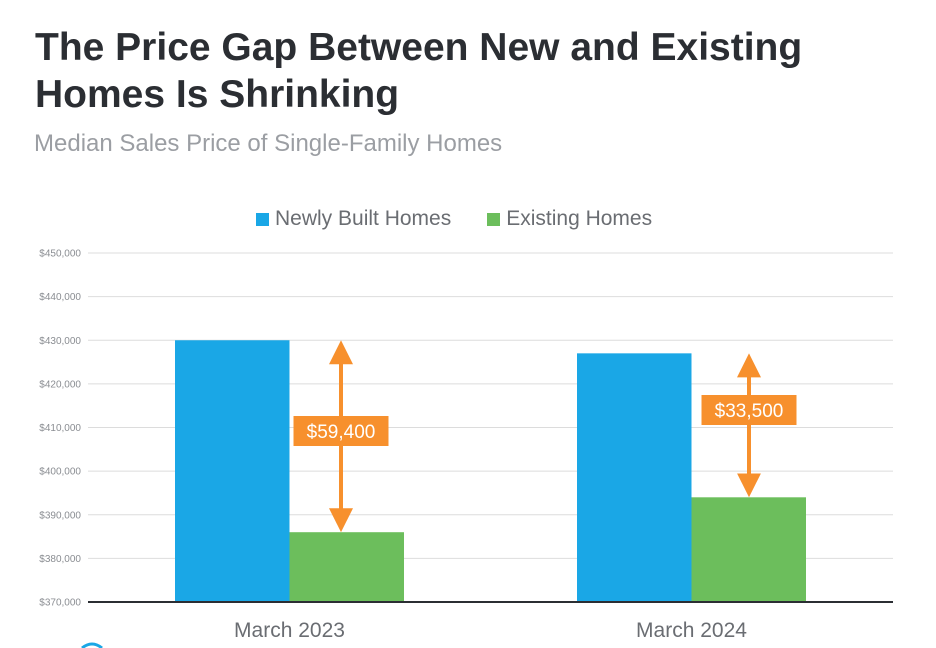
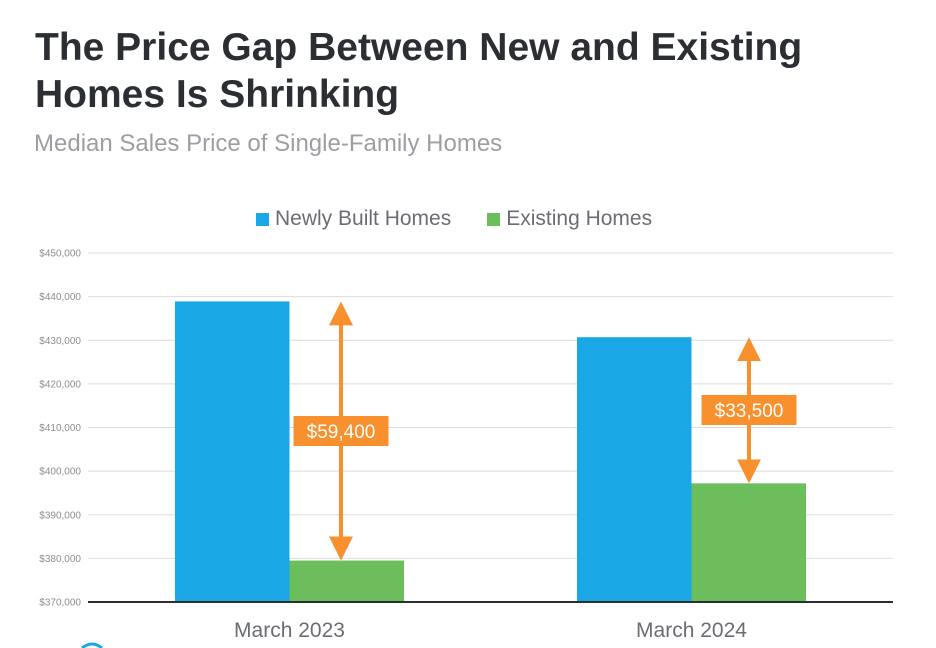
Newly Built Homes/March 2023: $430000 -> $439000
Existing Homes/March 2023: $386000 -> $380000
Newly Built Homes/March 2024: $427000 -> $431000
Existing Homes/March 2024: $394000 -> $397000
